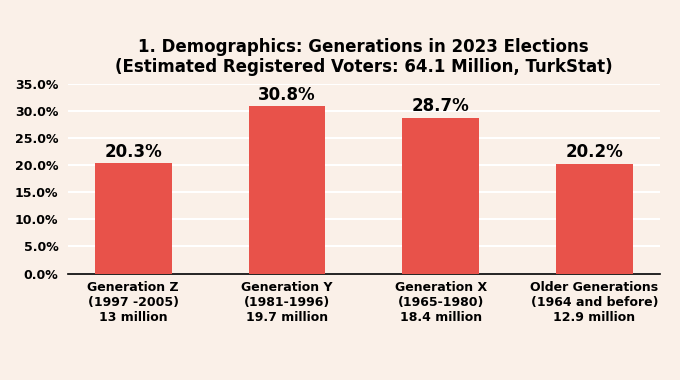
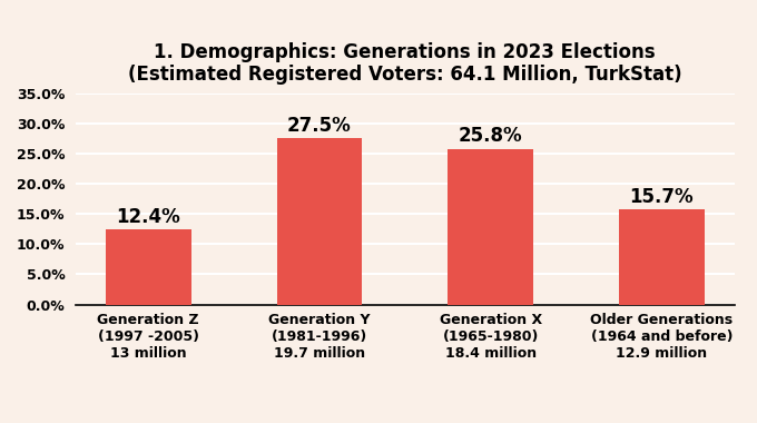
Generation Z (1997 -2005) 13 million: 20.3% -> 12.4%
Generation Y (1981-1996) 19.7 million: 30.8% -> 27.5%
Generation X (1965-1980) 18.4 million: 28.7% -> 25.8%
Older Generations (1964 and before) 12.9 million: 20.2% -> 15.7%
